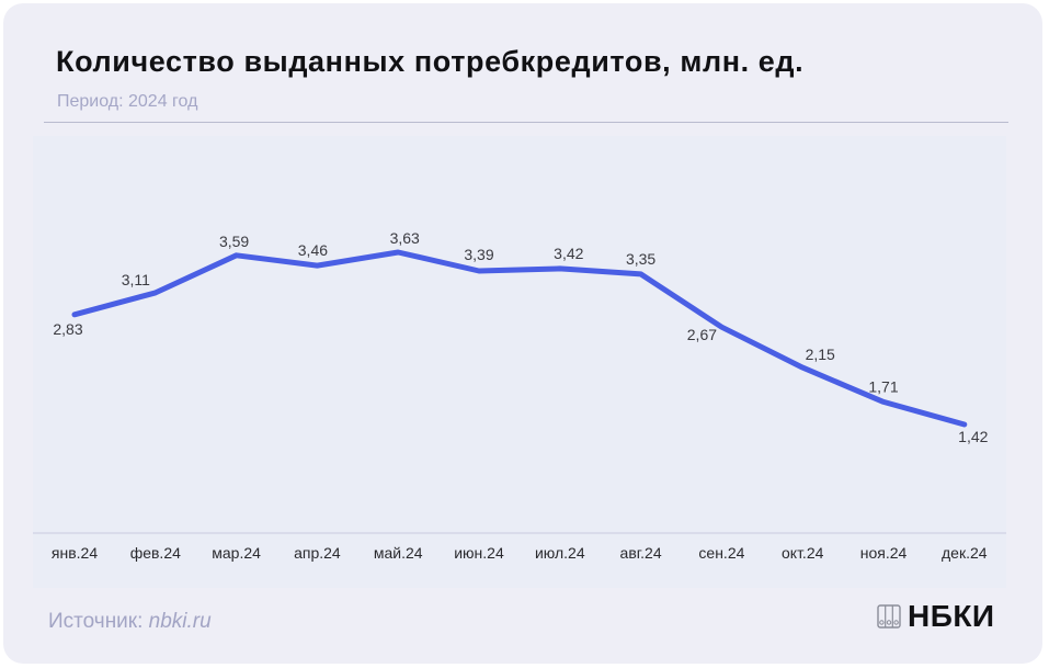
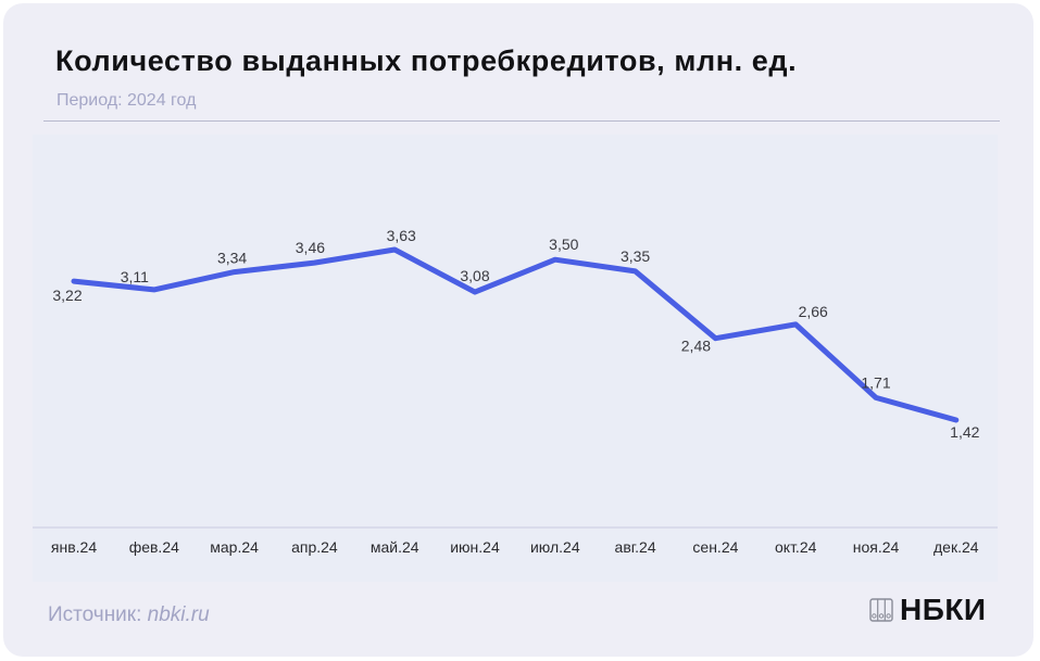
янв.24: 2,83 -> 3,22
мар.24: 3,59 -> 3,34
июн.24: 3,39 -> 3,08
июл.24: 3,42 -> 3,50
сен.24: 2,67 -> 2,48
окт.24: 2,15 -> 2,66
